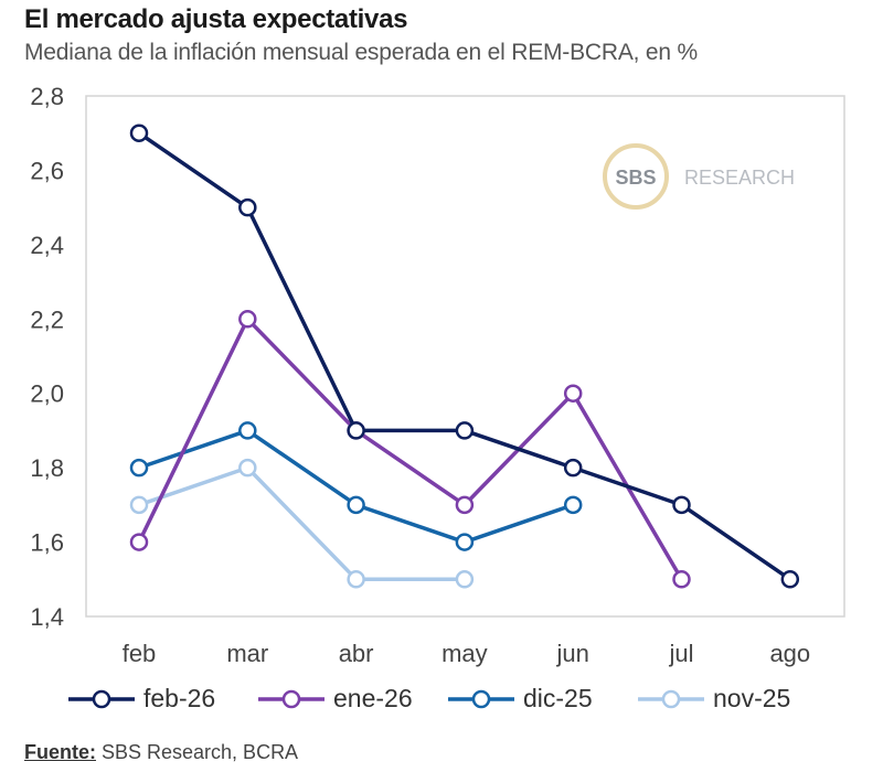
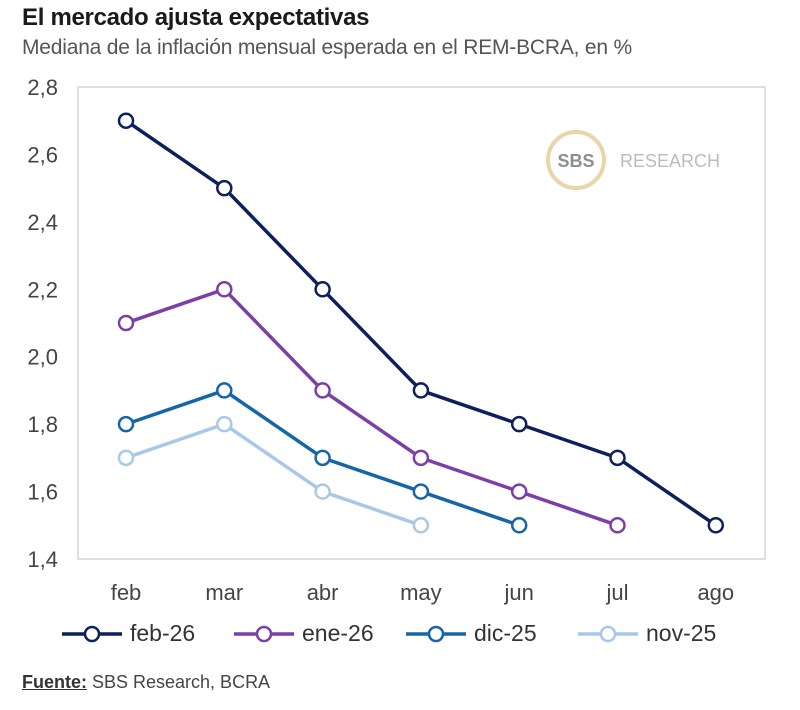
ene-26/feb: 1,6 -> 2,1
feb-26/abr: 1,9 -> 2,2
nov-25/abr: 1,5 -> 1,6
ene-26/jun: 2,0 -> 1,6
dic-25/jun: 1,7 -> 1,5
